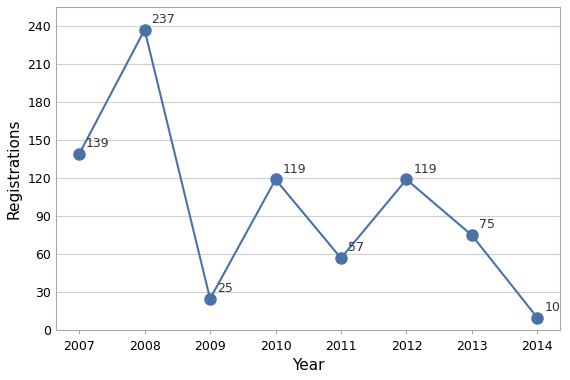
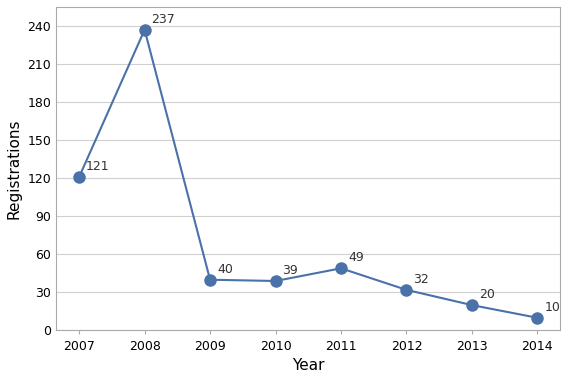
2007: 139 -> 121
2009: 25 -> 40
2010: 119 -> 39
2011: 57 -> 49
2012: 119 -> 32
2013: 75 -> 20
